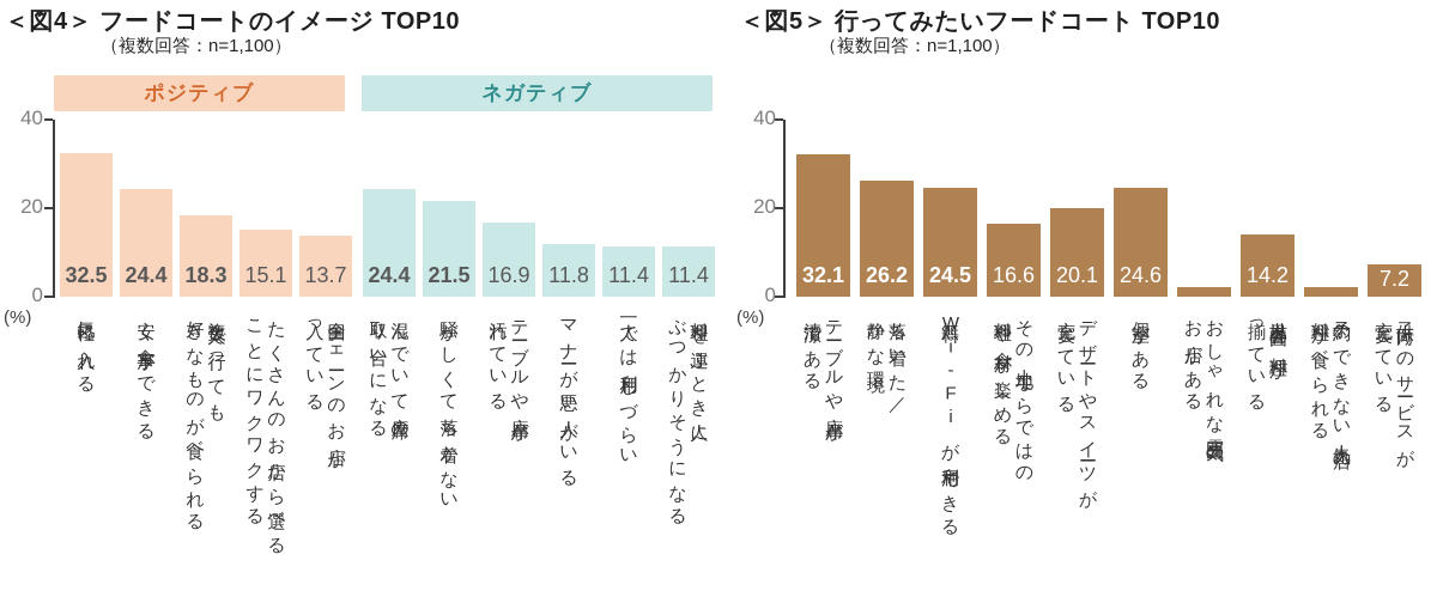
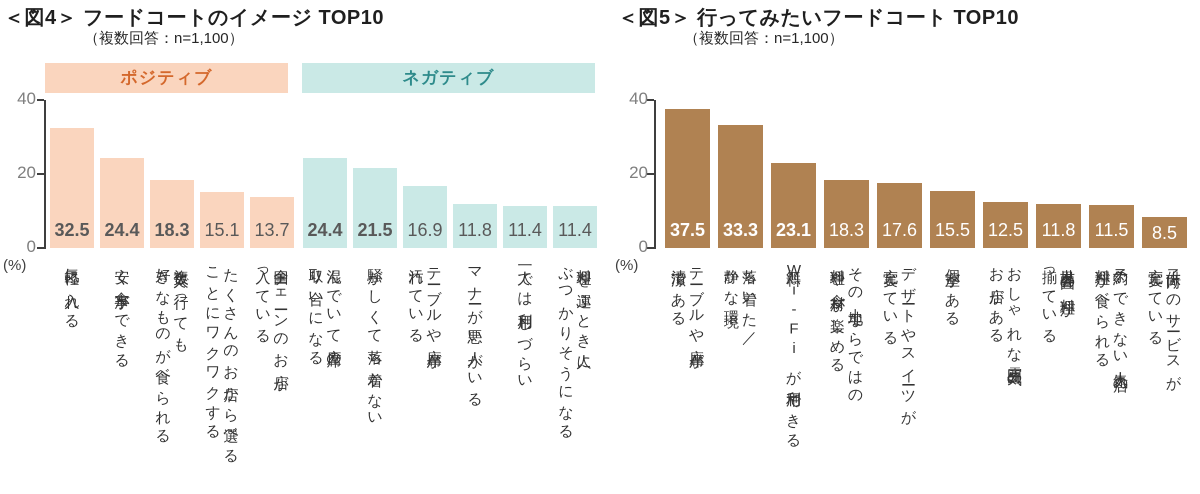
＜図5＞ 行ってみたいフードコート TOP10/テーブルや座席が清潔である: 32.1 -> 37.5
＜図5＞ 行ってみたいフードコート TOP10/落ち着いた／静かな環境: 26.2 -> 33.3
＜図5＞ 行ってみたいフードコート TOP10/無料Wi-Fiが利用できる: 24.5 -> 23.1
＜図5＞ 行ってみたいフードコート TOP10/その土地ならではの料理や食材が楽しめる: 16.6 -> 18.3
＜図5＞ 行ってみたいフードコート TOP10/デザートやスイーツが充実している: 20.1 -> 17.6
＜図5＞ 行ってみたいフードコート TOP10/個室がある: 24.6 -> 15.5
＜図5＞ 行ってみたいフードコート TOP10/おしゃれな雰囲気のお店がある: 2.2 -> 12.5
＜図5＞ 行ってみたいフードコート TOP10/世界各国の料理が揃っている: 14.2 -> 11.8
＜図5＞ 行ってみたいフードコート TOP10/予約のできない人気店の料理が食べられる: 2.1 -> 11.5
＜図5＞ 行ってみたいフードコート TOP10/子供向けのサービスが充実している: 7.2 -> 8.5
